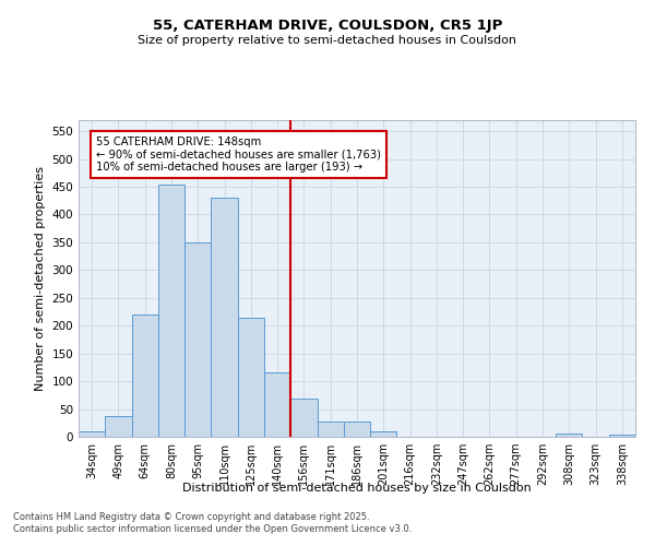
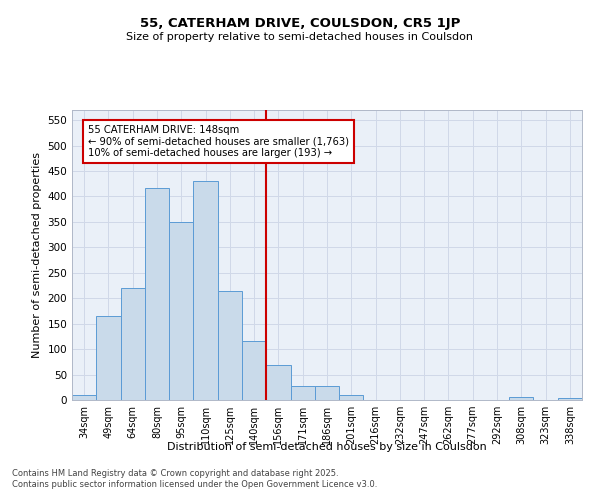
49sqm: 38 -> 166
80sqm: 455 -> 416
